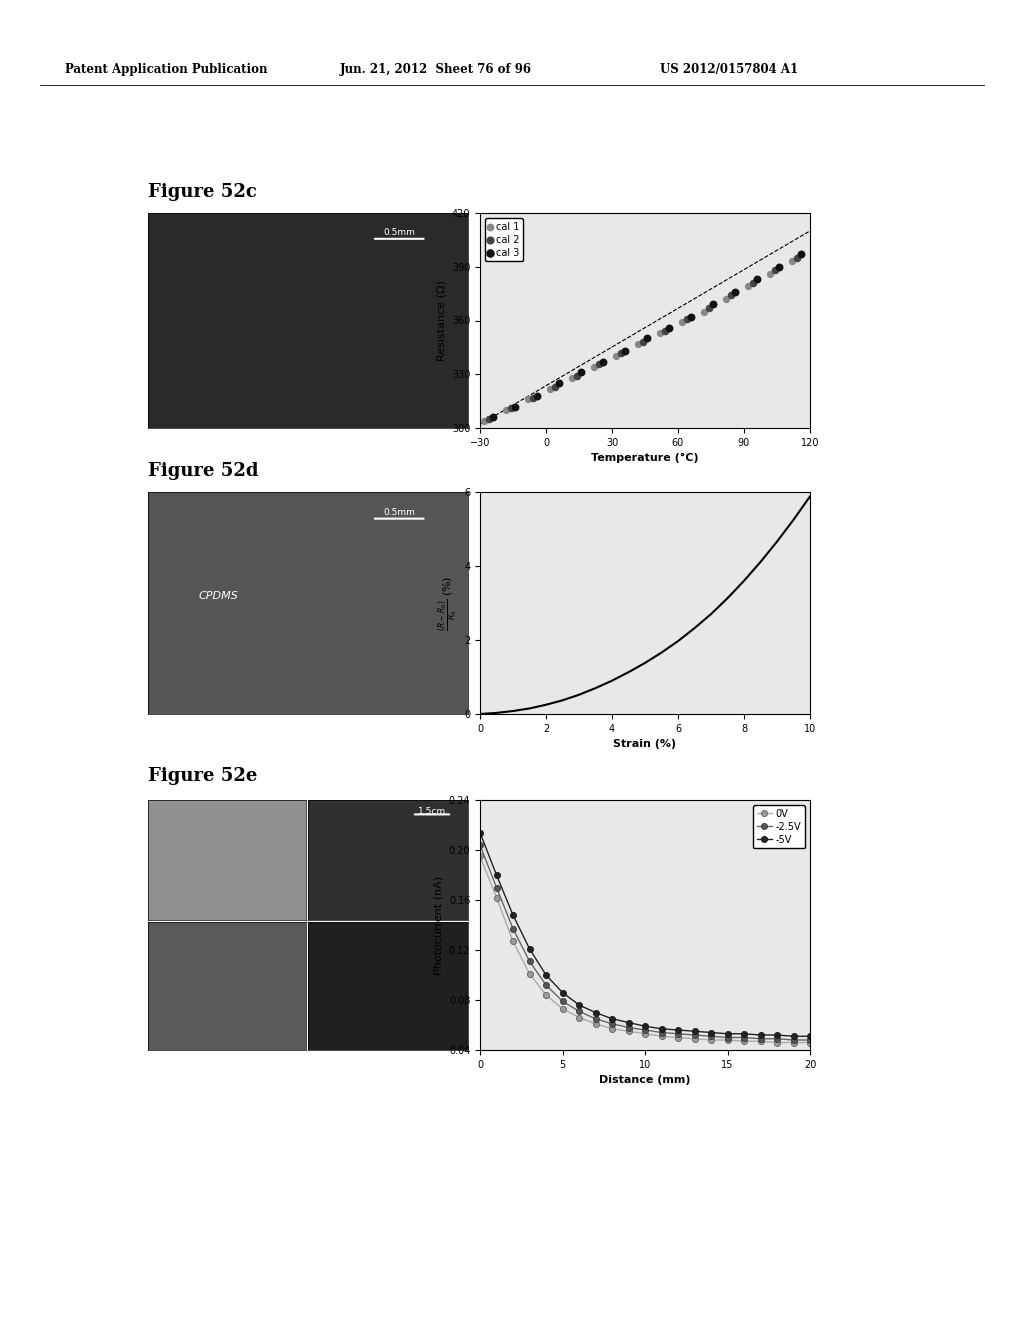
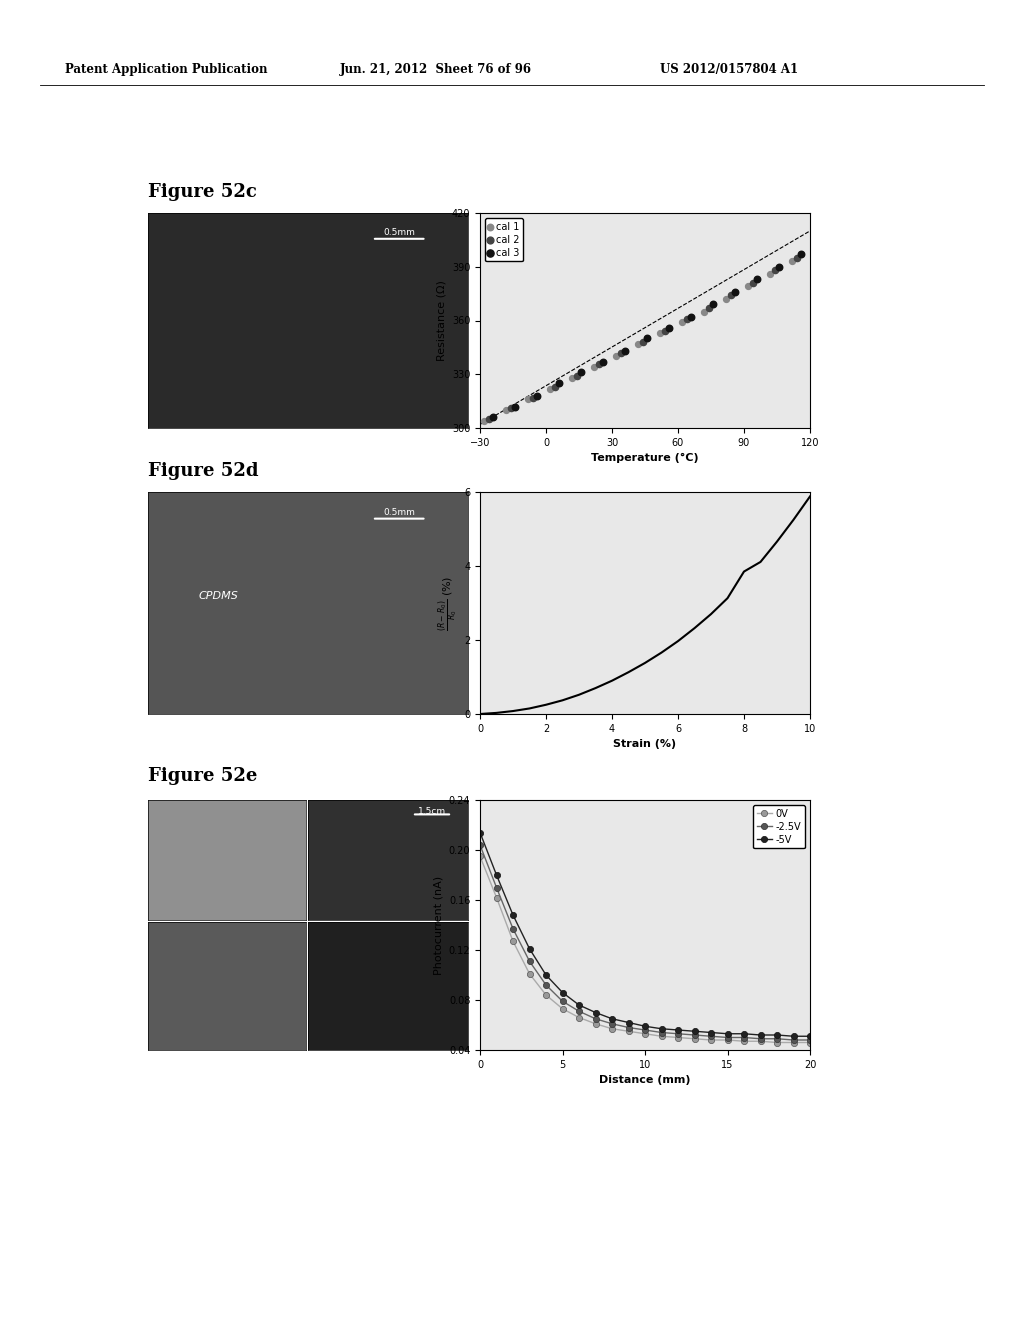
8: 3.60 -> 3.85
